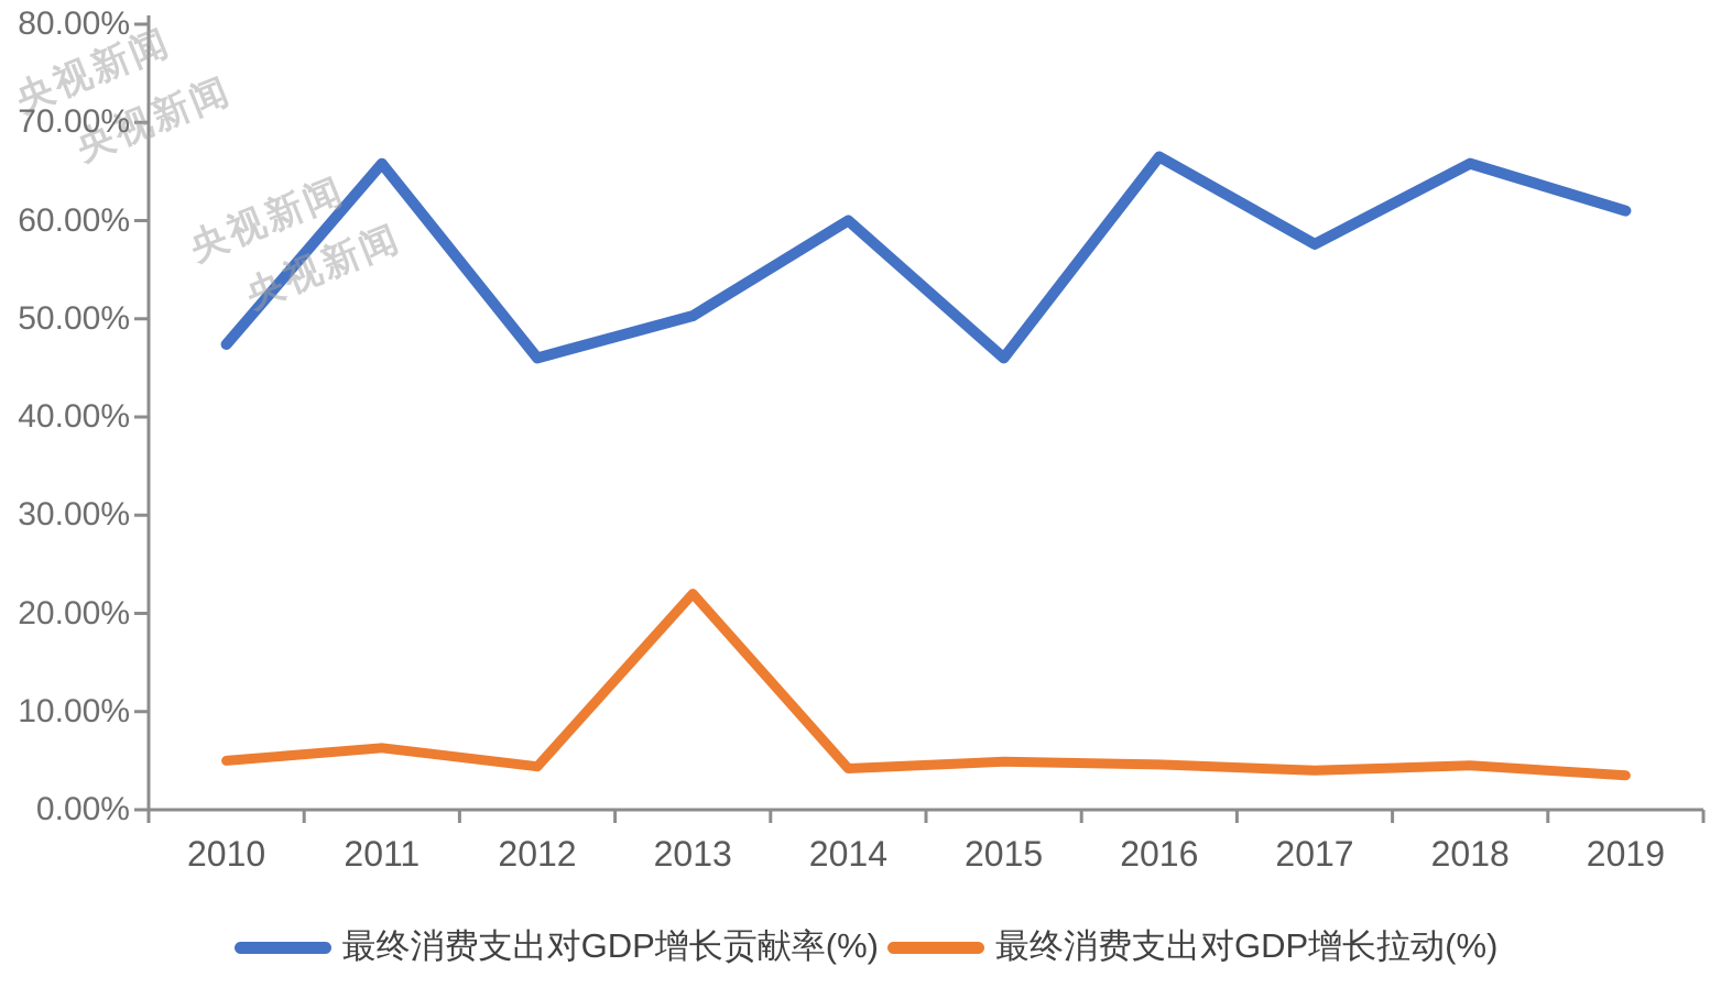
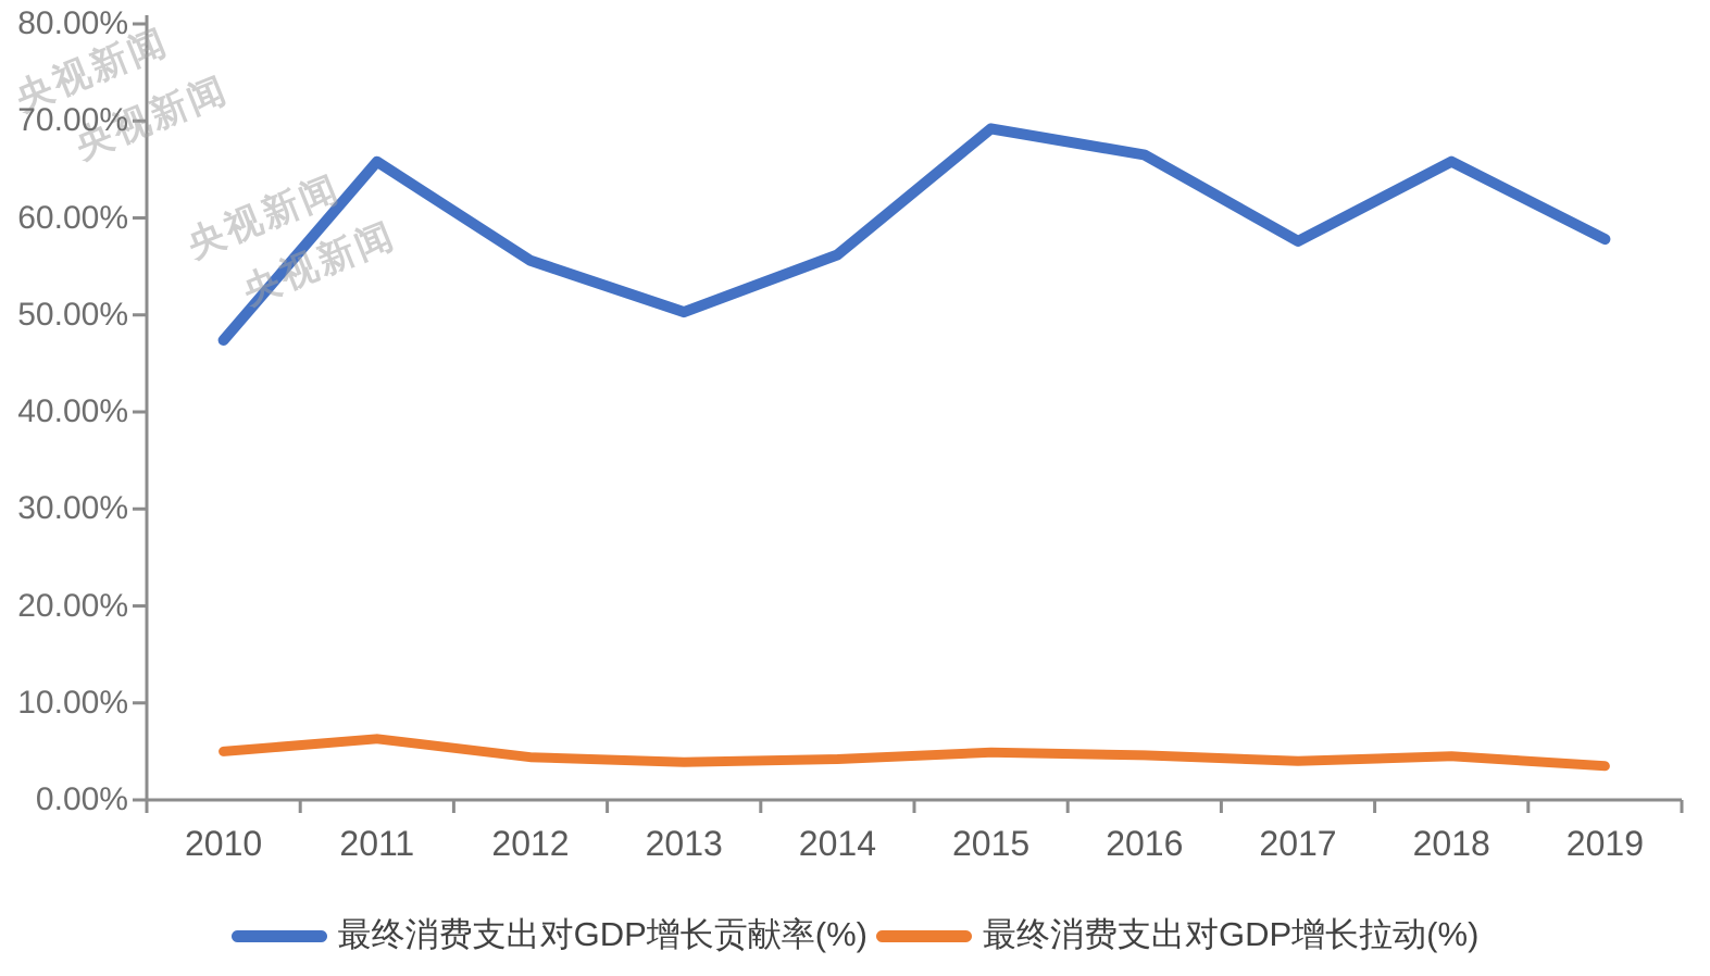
最终消费支出对GDP增长贡献率(%)/2012: 46% -> 56%
最终消费支出对GDP增长拉动(%)/2013: 22% -> 4%
最终消费支出对GDP增长贡献率(%)/2014: 60% -> 56%
最终消费支出对GDP增长贡献率(%)/2015: 46% -> 69%
最终消费支出对GDP增长贡献率(%)/2019: 61% -> 58%
